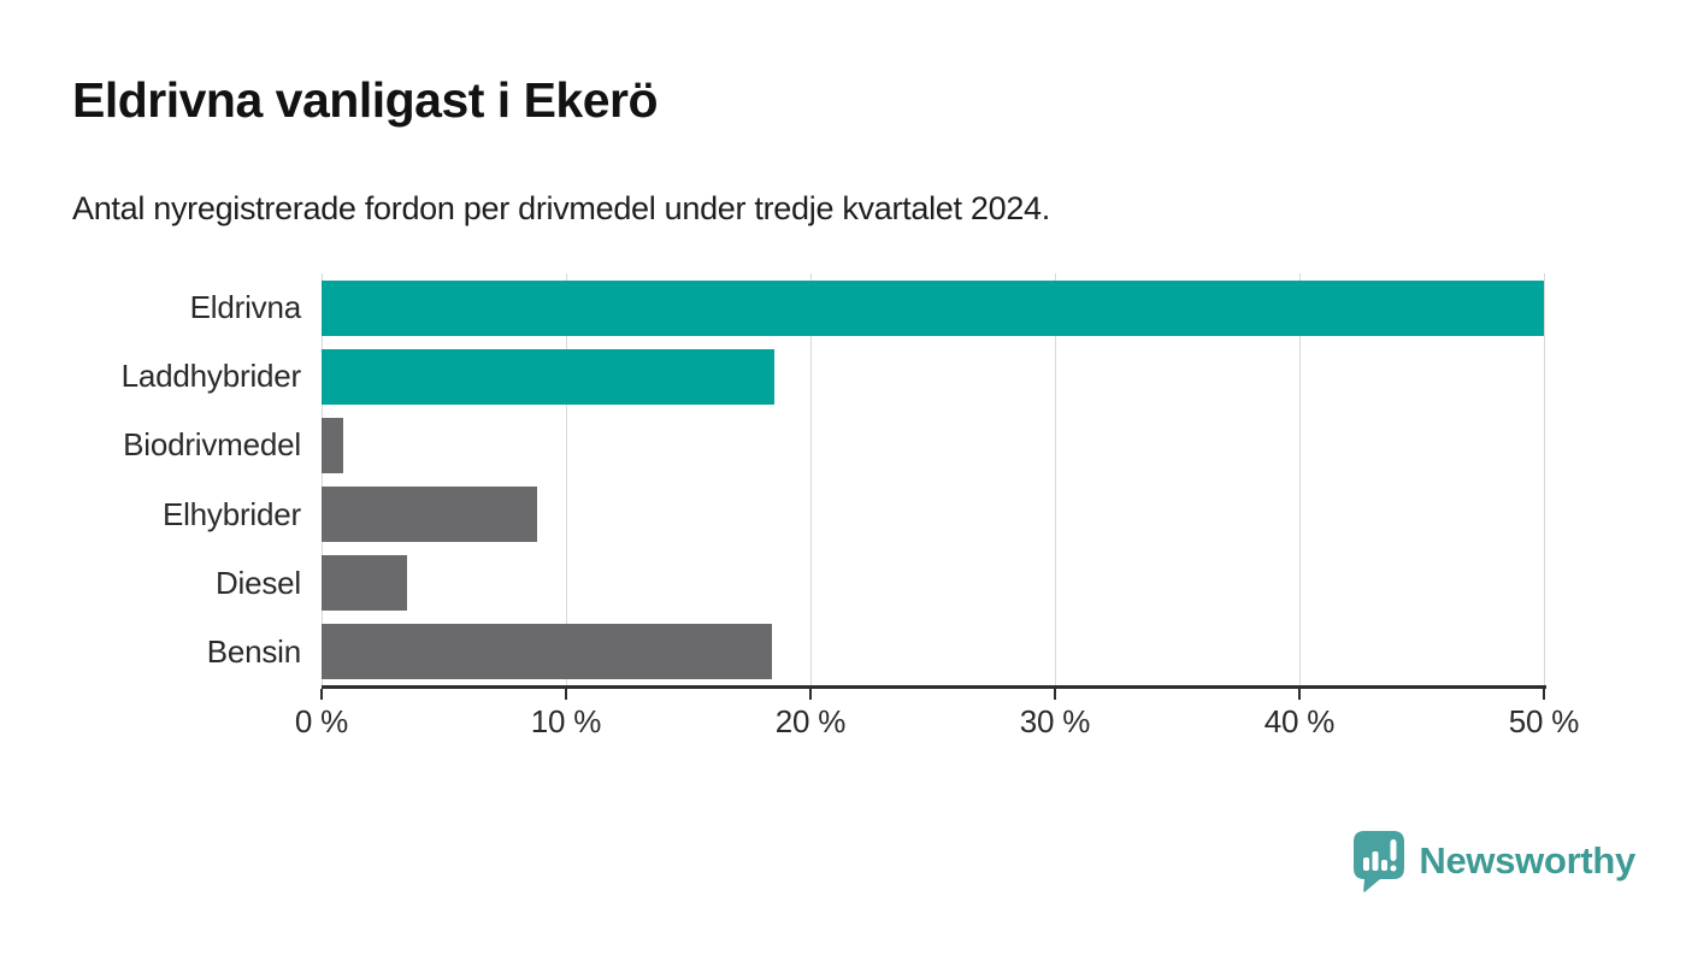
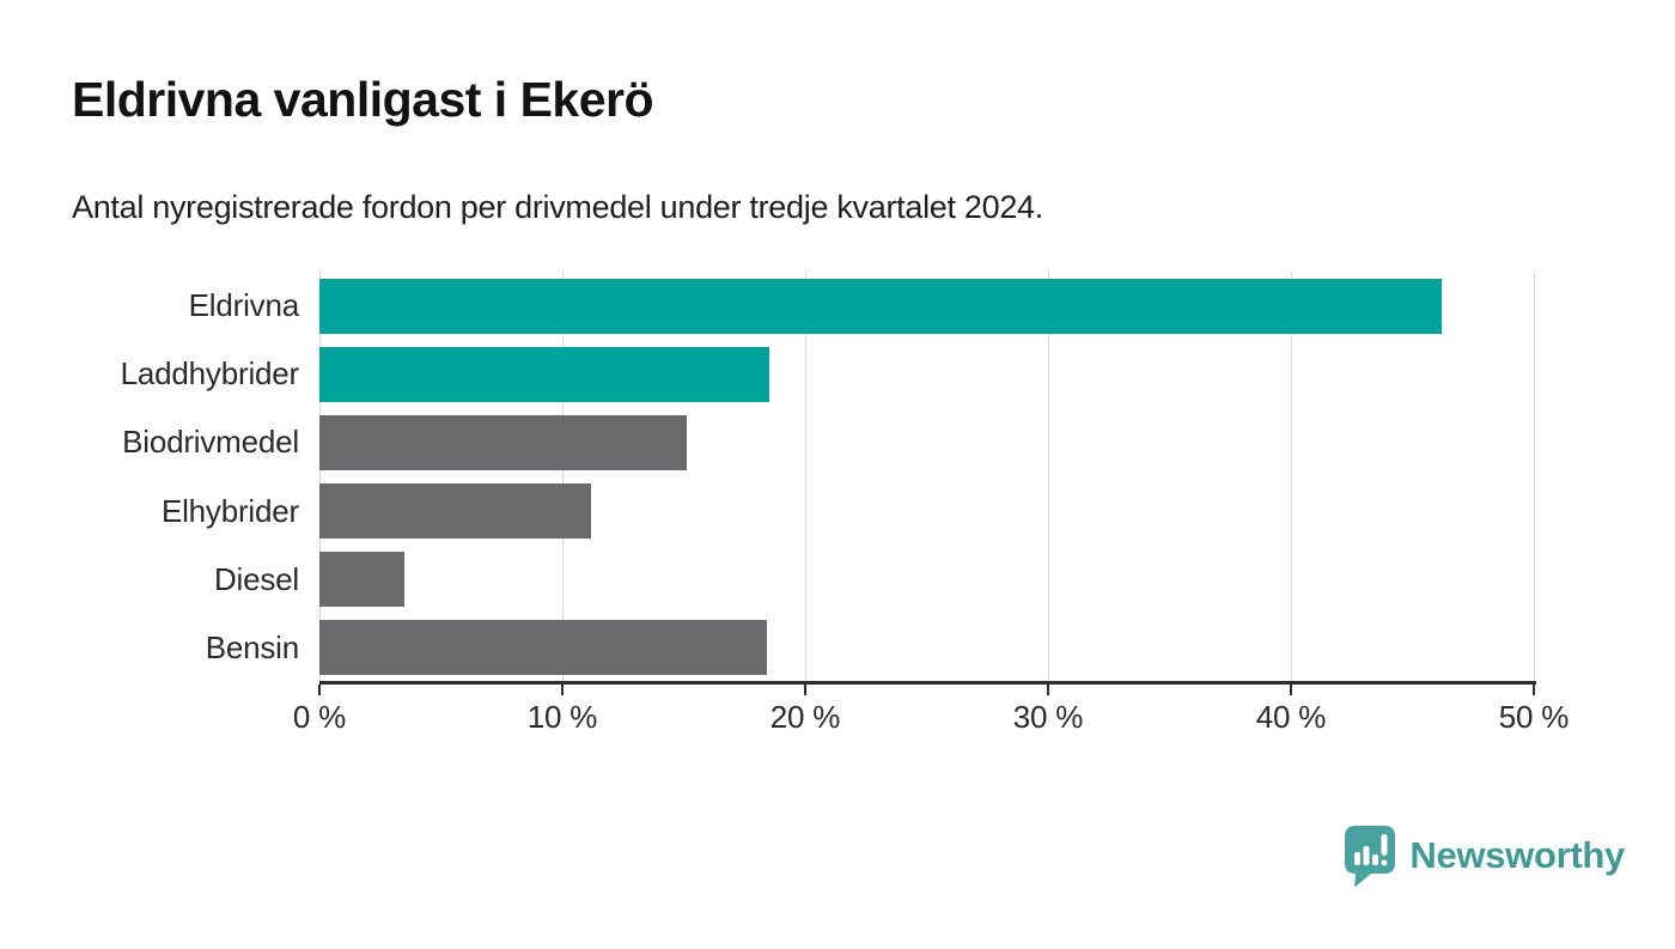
Eldrivna: 50.0% -> 46.2%
Biodrivmedel: 0.9% -> 15.1%
Elhybrider: 8.8% -> 11.2%
